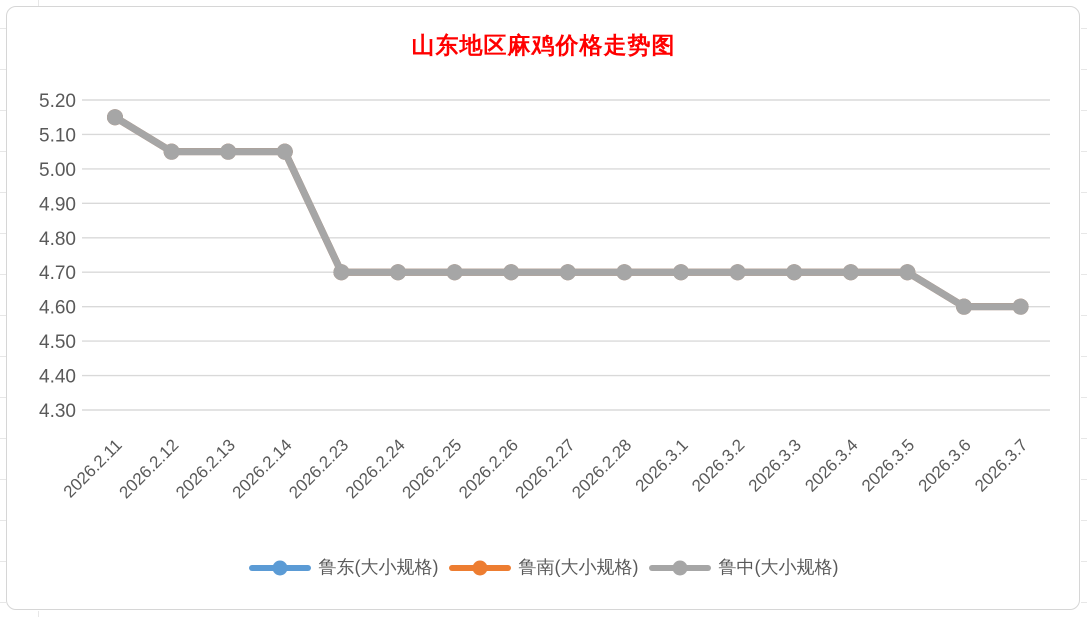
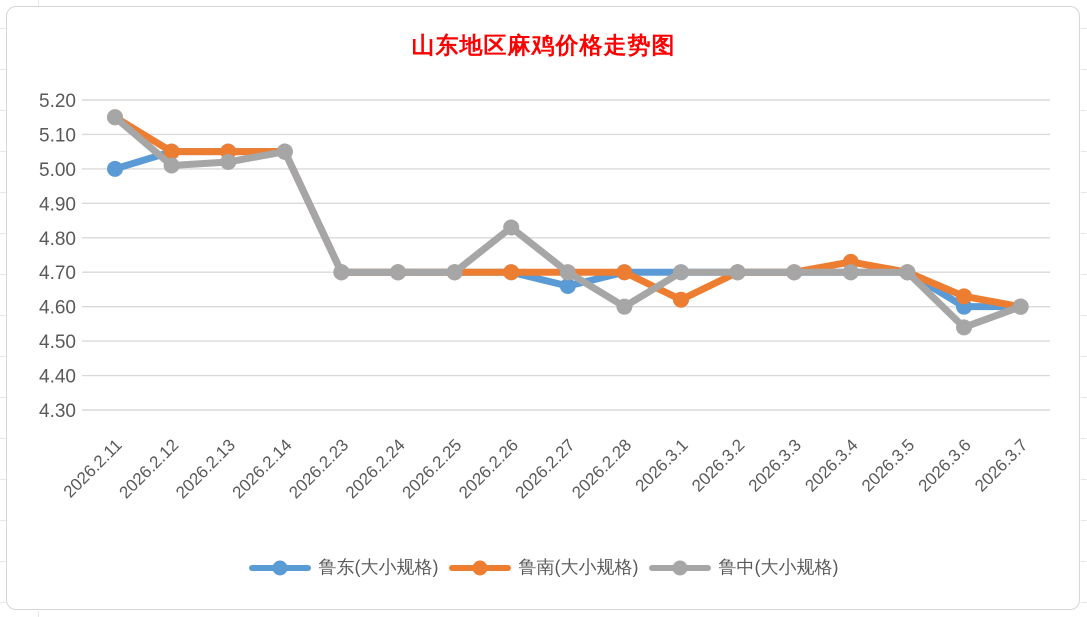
鲁东(大小规格)/2026.2.11: 5.15 -> 5.00
鲁中(大小规格)/2026.2.12: 5.05 -> 5.01
鲁中(大小规格)/2026.2.13: 5.05 -> 5.02
鲁中(大小规格)/2026.2.26: 4.70 -> 4.83
鲁东(大小规格)/2026.2.27: 4.70 -> 4.66
鲁中(大小规格)/2026.2.28: 4.70 -> 4.60
鲁南(大小规格)/2026.3.1: 4.70 -> 4.62
鲁南(大小规格)/2026.3.4: 4.70 -> 4.73
鲁南(大小规格)/2026.3.6: 4.60 -> 4.63
鲁中(大小规格)/2026.3.6: 4.60 -> 4.54
